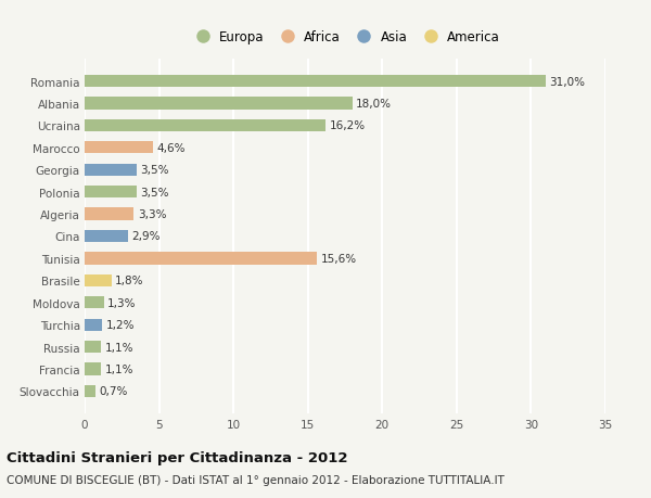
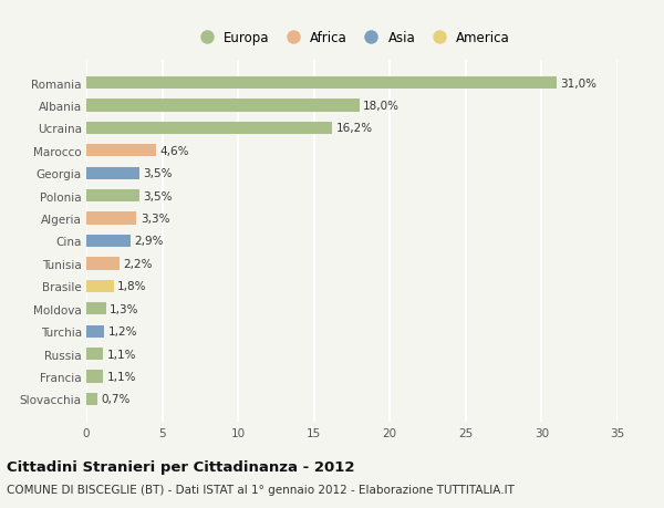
Tunisia: 15,6% -> 2,2%
